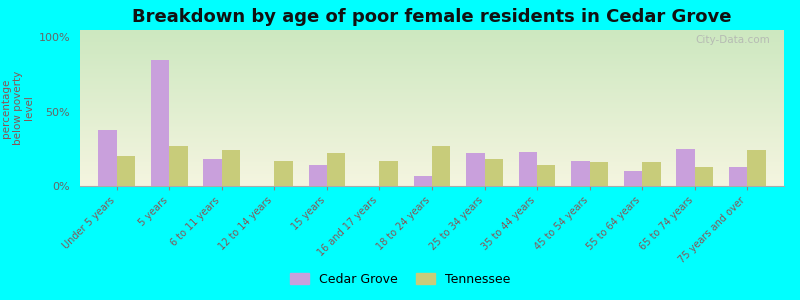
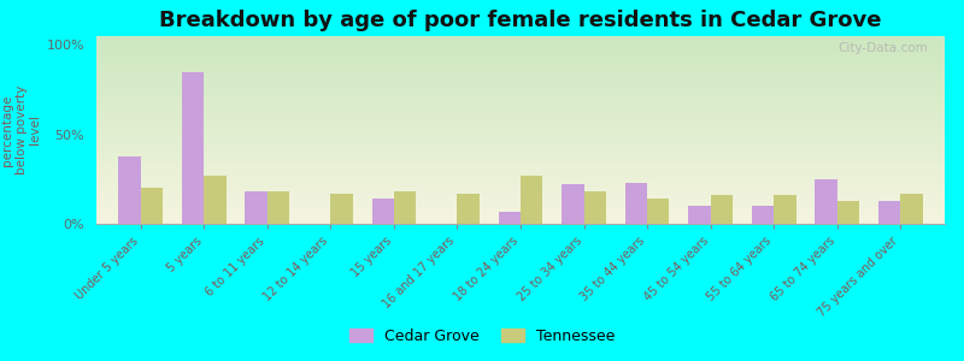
Tennessee/6 to 11 years: 24% -> 18%
Tennessee/15 years: 22% -> 18%
Cedar Grove/45 to 54 years: 17% -> 10%
Tennessee/75 years and over: 24% -> 17%
